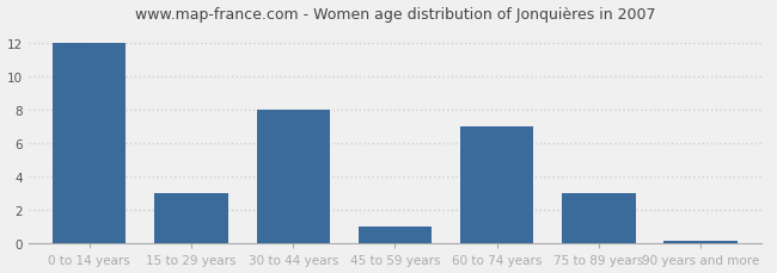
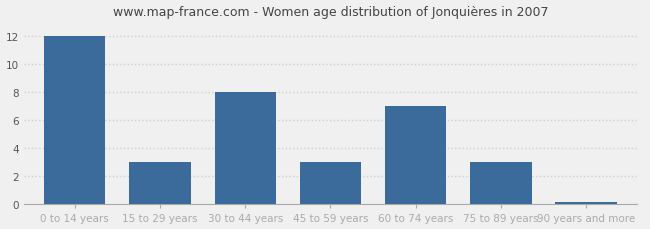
45 to 59 years: 1.0 -> 3.0
